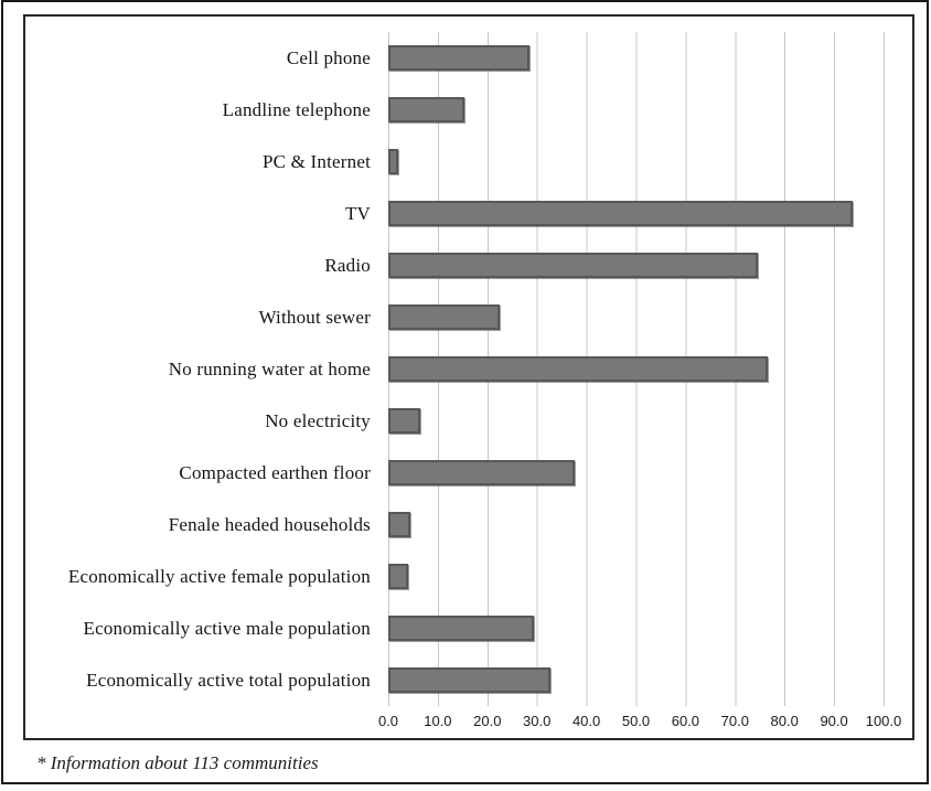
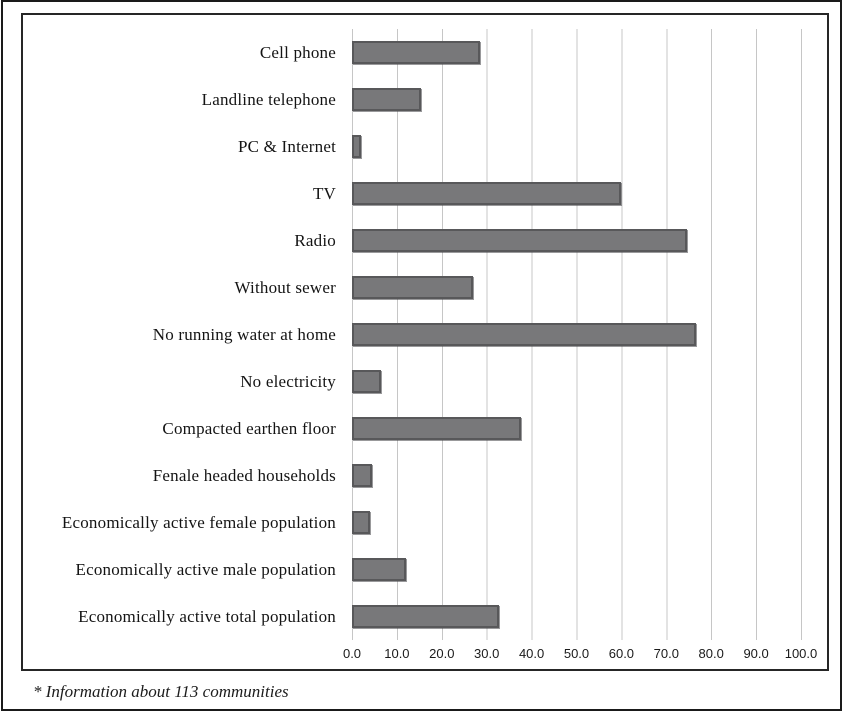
TV: 94 -> 60
Without sewer: 22 -> 27
Economically active male population: 29 -> 12
